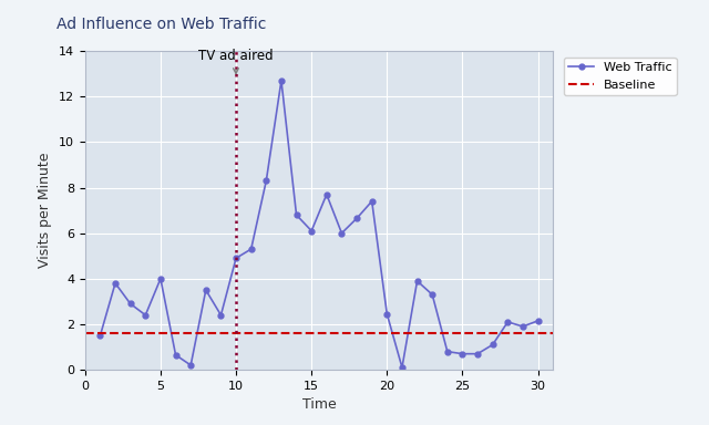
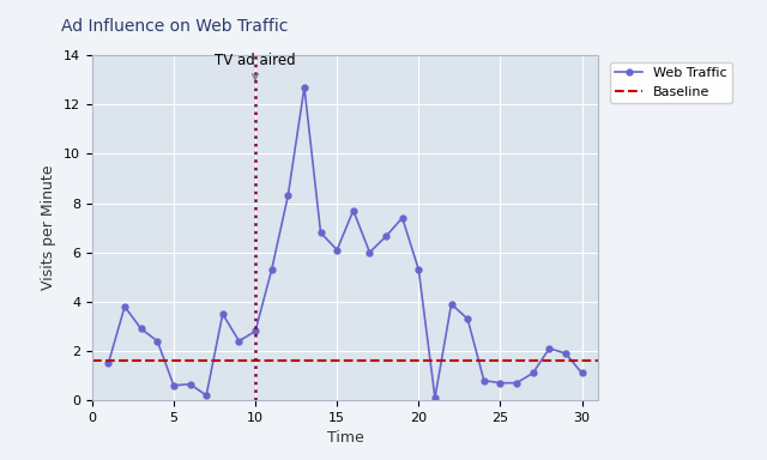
5: 4.00 -> 0.60
10: 4.90 -> 2.80
20: 2.45 -> 5.30
30: 2.15 -> 1.10
